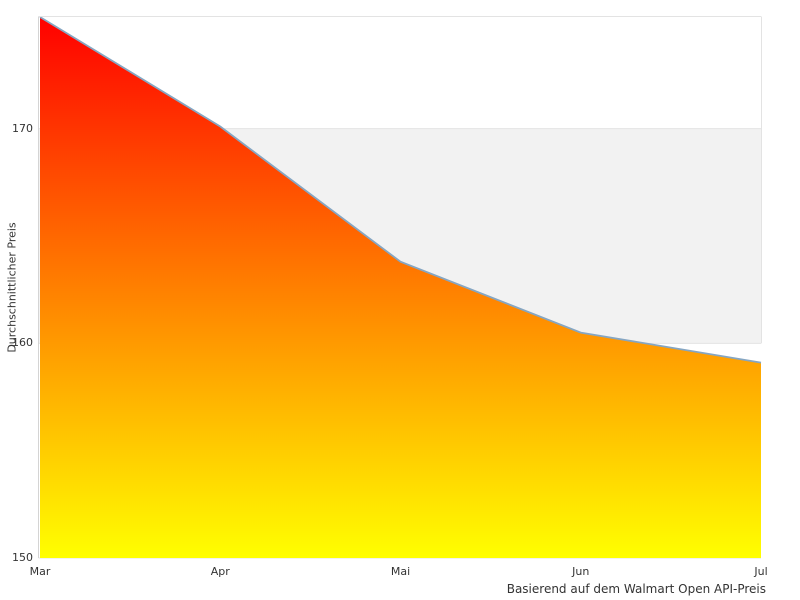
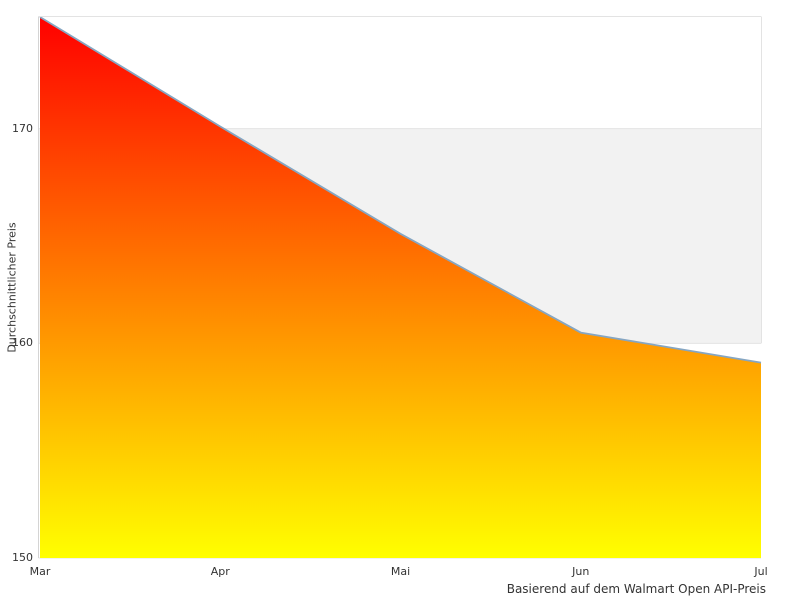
Mai: 163.8 -> 165.1
